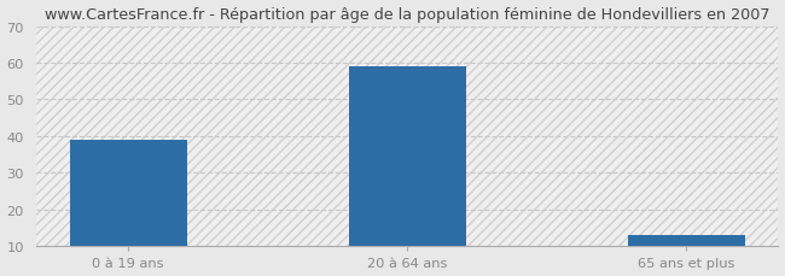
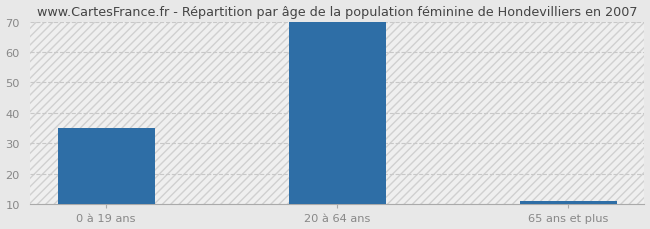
0 à 19 ans: 39 -> 35
20 à 64 ans: 59 -> 70
65 ans et plus: 13 -> 11
